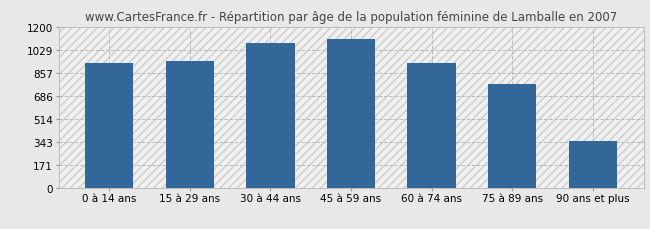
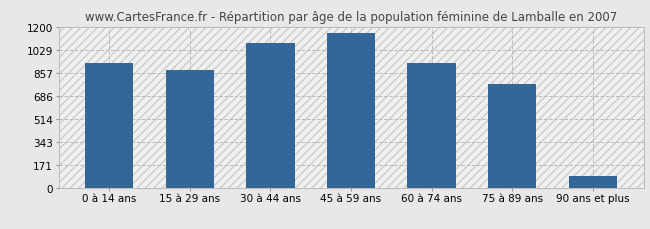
15 à 29 ans: 940 -> 880
45 à 59 ans: 1110 -> 1150
90 ans et plus: 350 -> 90
